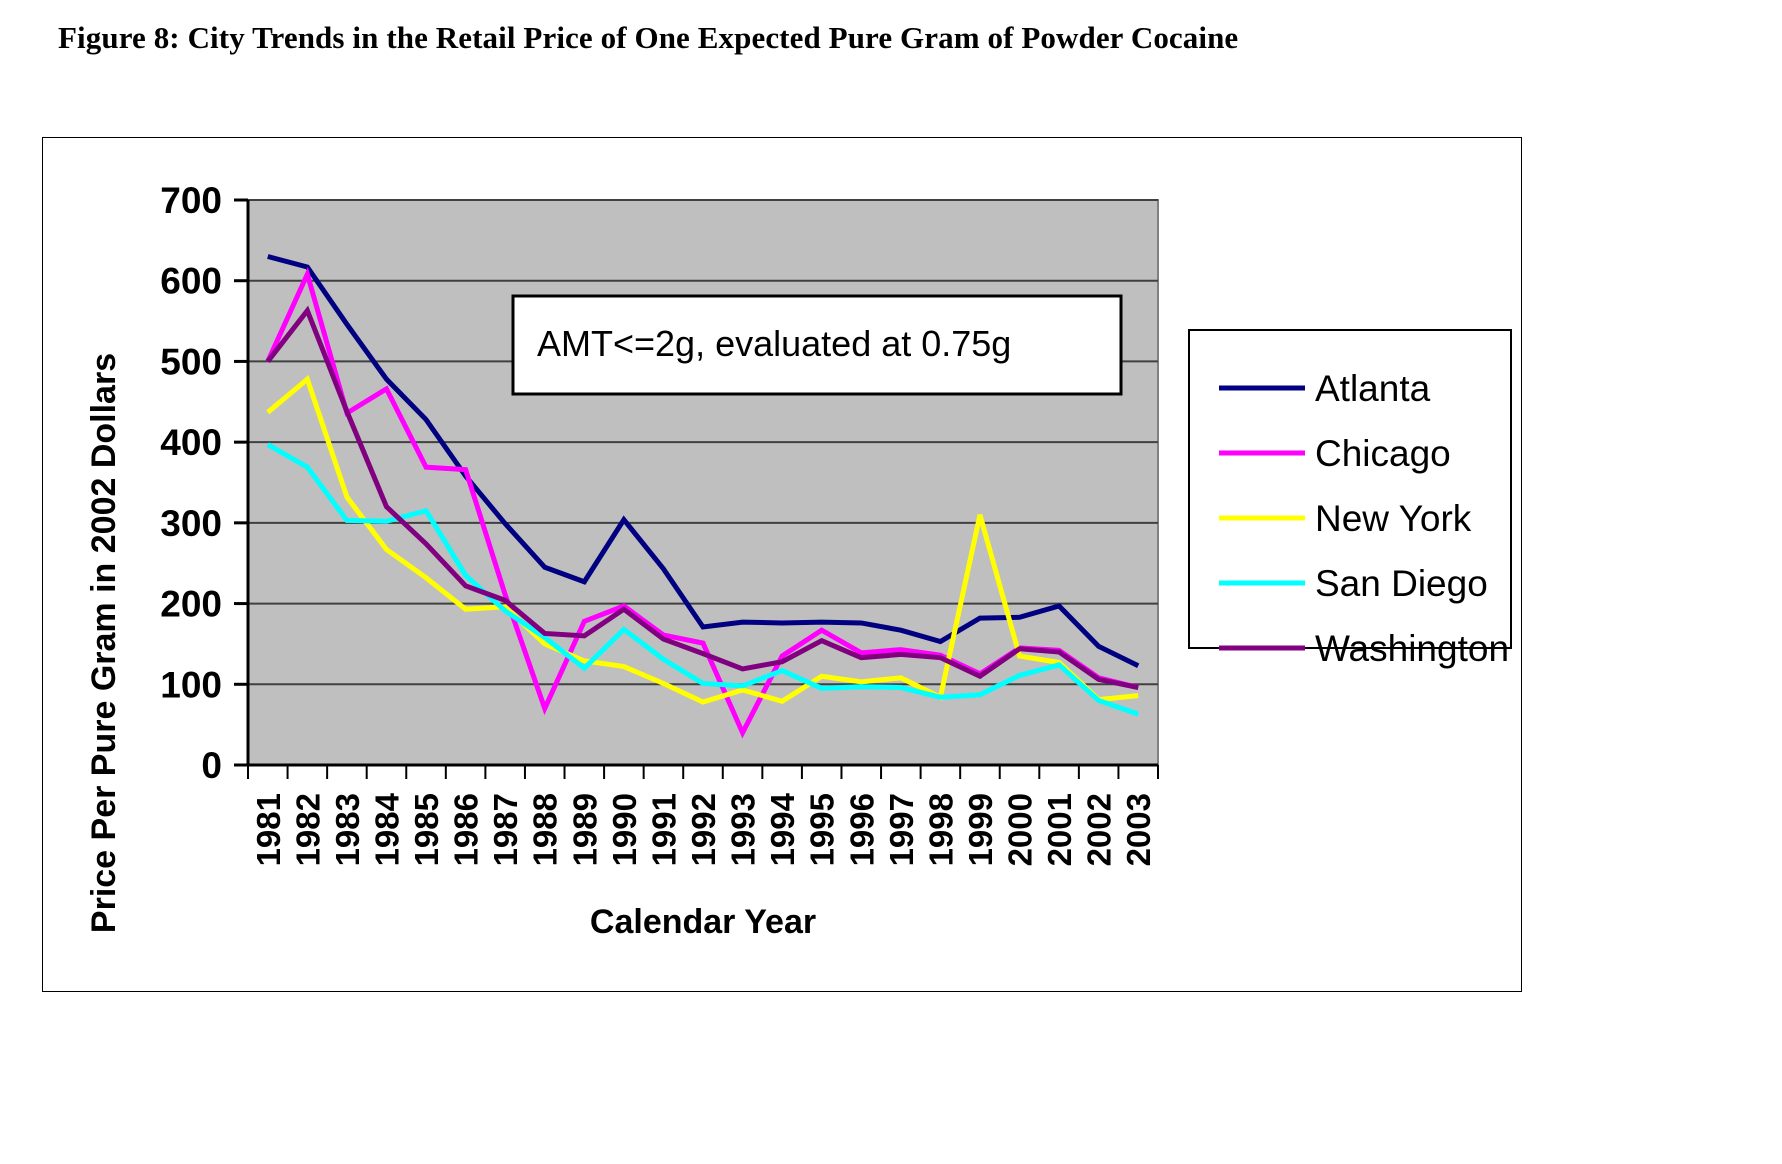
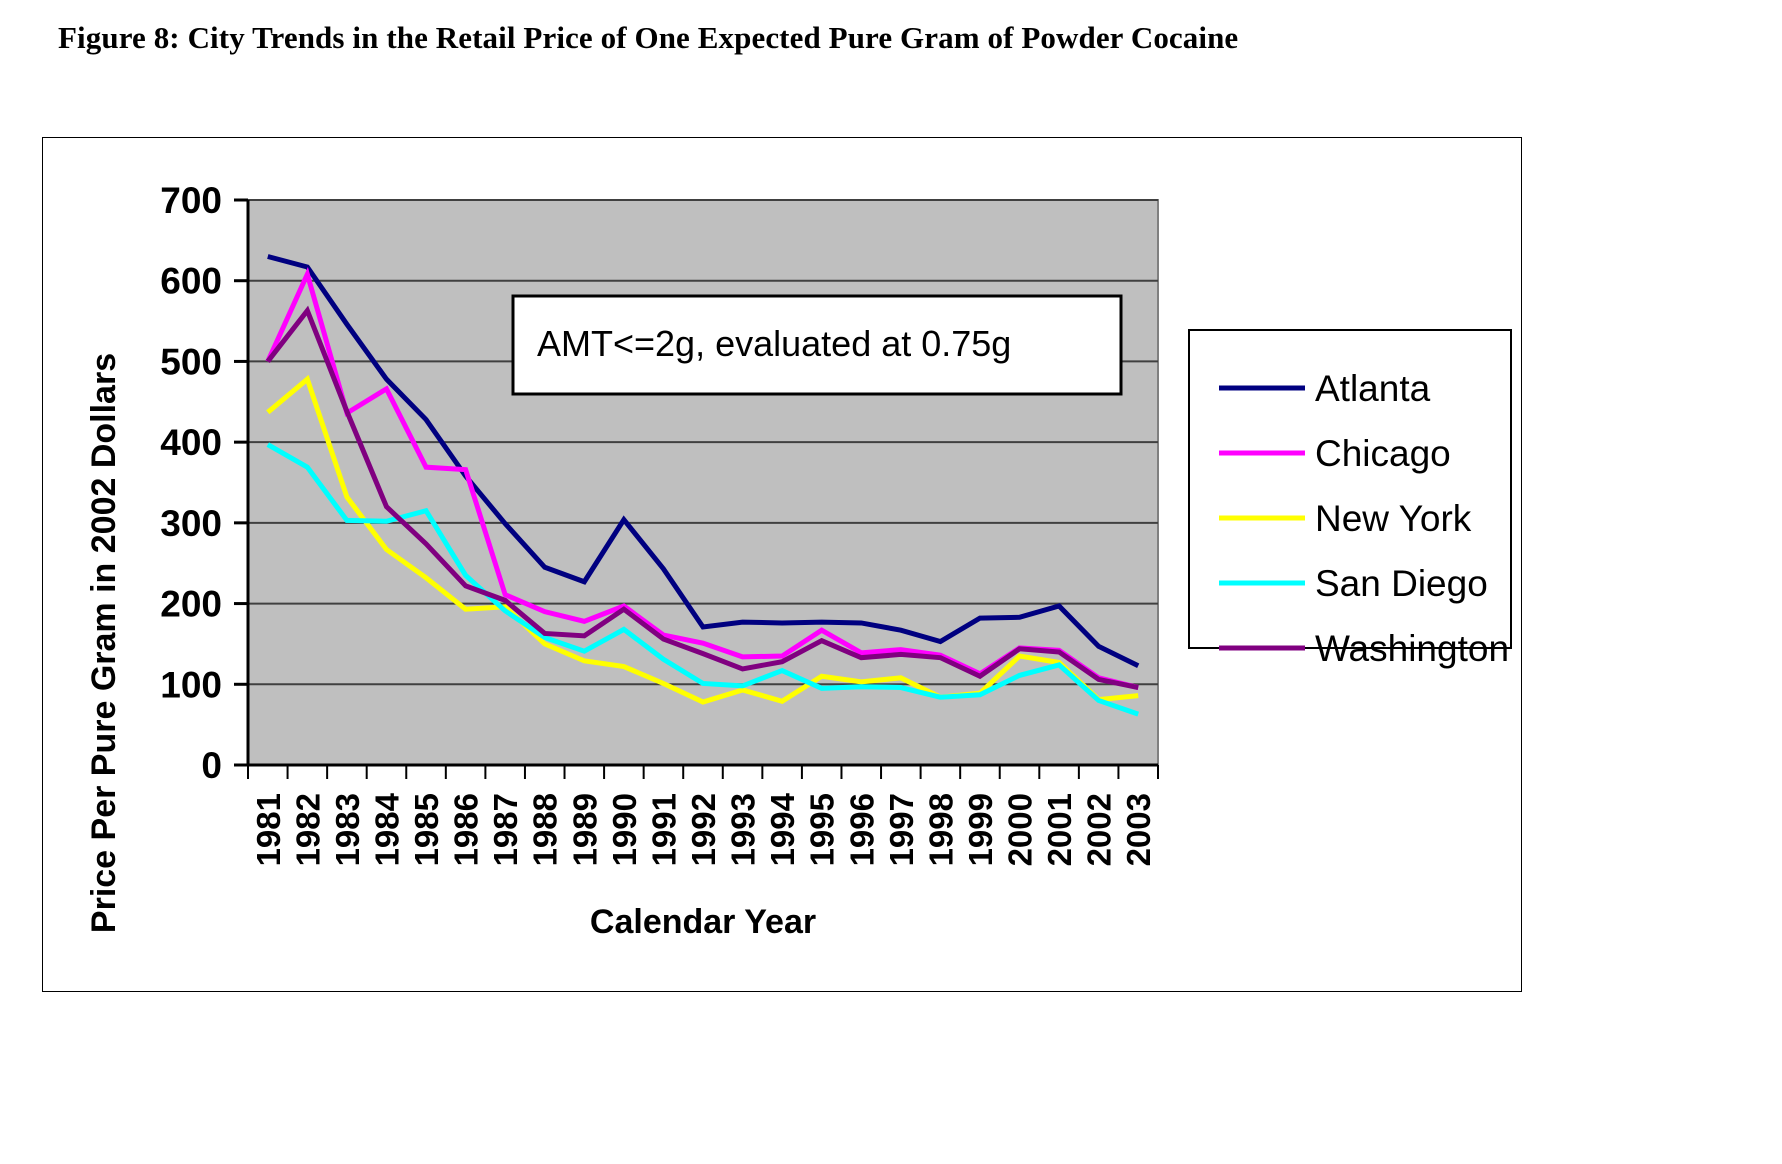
Chicago/1988: 70 -> 190
San Diego/1989: 120 -> 140
Chicago/1993: 40 -> 130
New York/1999: 310 -> 90
